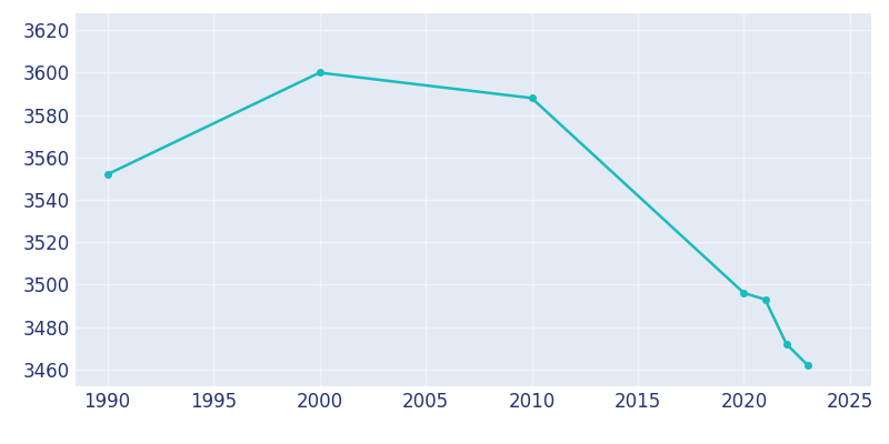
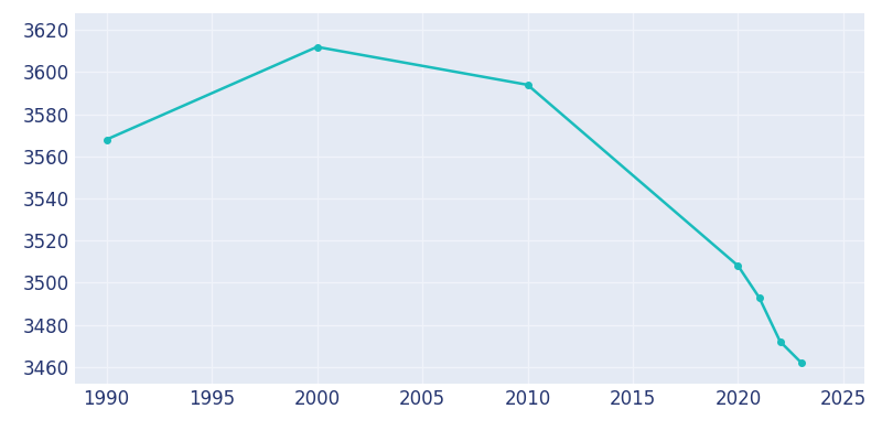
1990: 3552 -> 3568
2000: 3600 -> 3612
2010: 3588 -> 3594
2020: 3496 -> 3508
